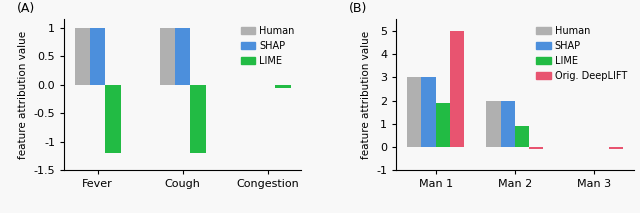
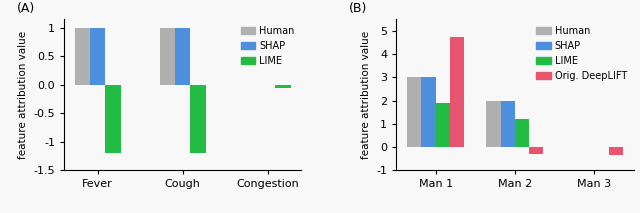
Orig. DeepLIFT/Man 1: 5.00 -> 4.75
LIME/Man 2: 0.9 -> 1.2
Orig. DeepLIFT/Man 2: -0.07 -> -0.30
Orig. DeepLIFT/Man 3: -0.07 -> -0.35
